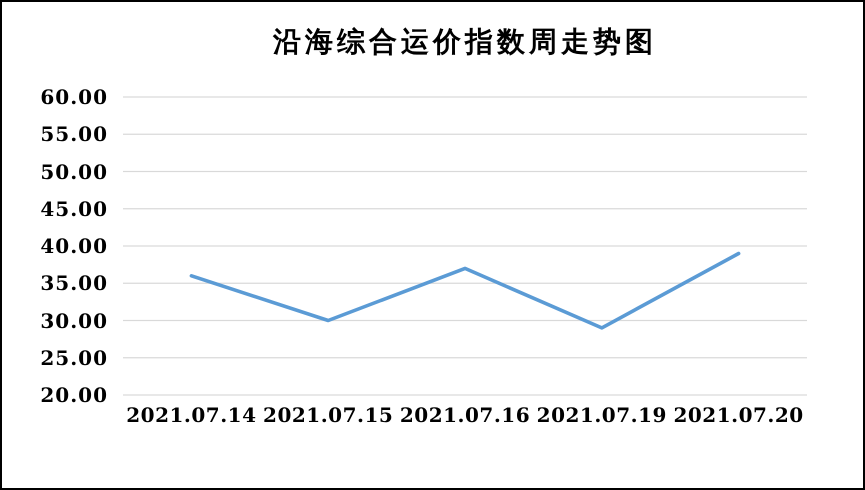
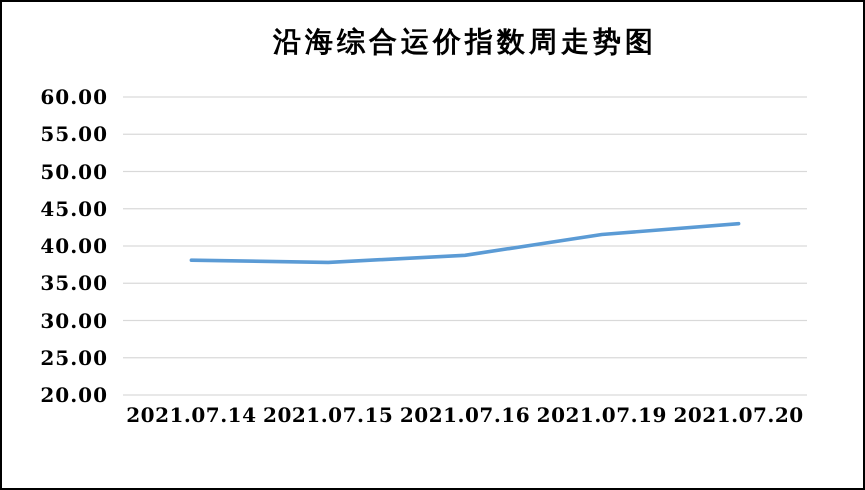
2021.07.14: 36 -> 38
2021.07.15: 30 -> 38
2021.07.16: 37 -> 39
2021.07.19: 29 -> 42
2021.07.20: 39 -> 43
